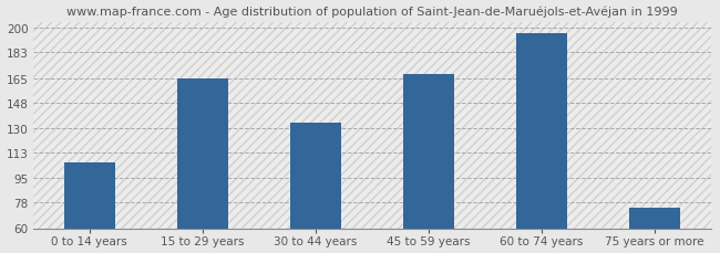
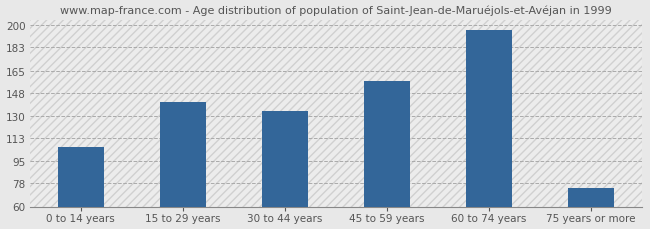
15 to 29 years: 165 -> 141
45 to 59 years: 168 -> 157
